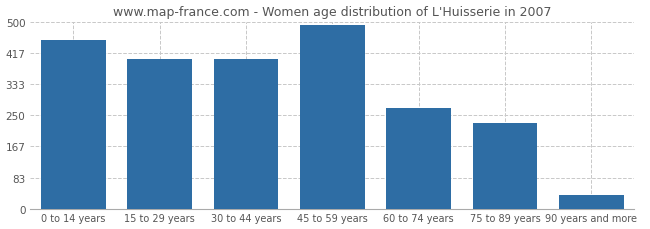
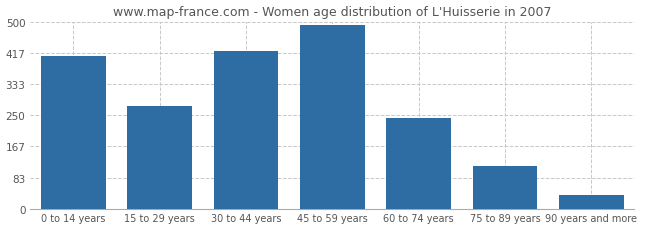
0 to 14 years: 450 -> 407
15 to 29 years: 400 -> 274
30 to 44 years: 400 -> 420
60 to 74 years: 270 -> 241
75 to 89 years: 230 -> 113
